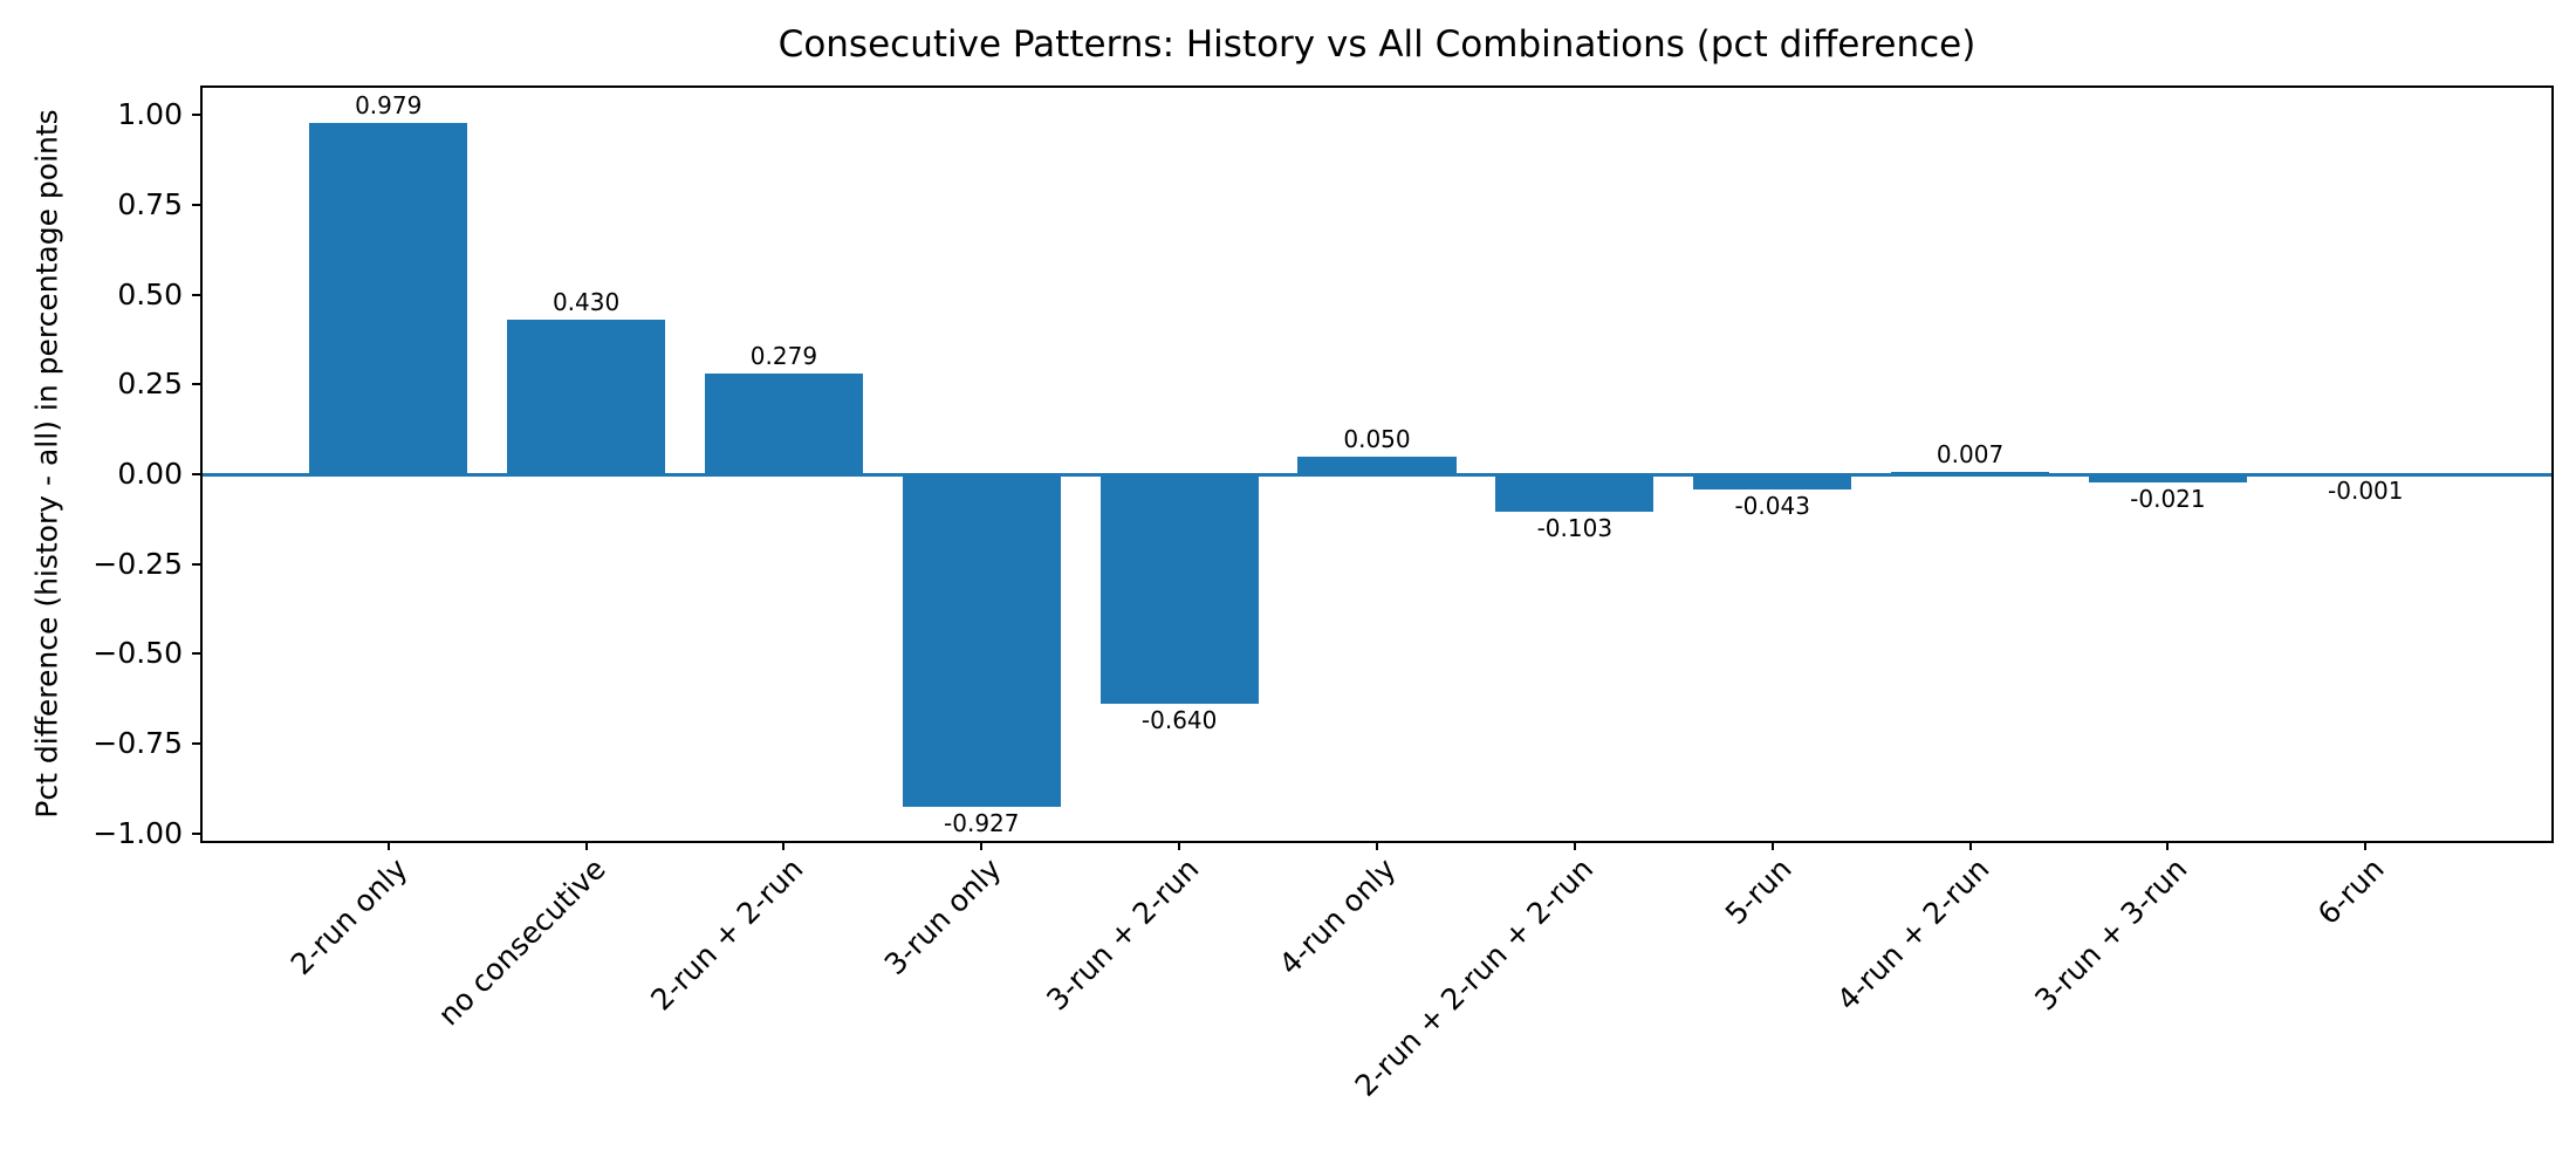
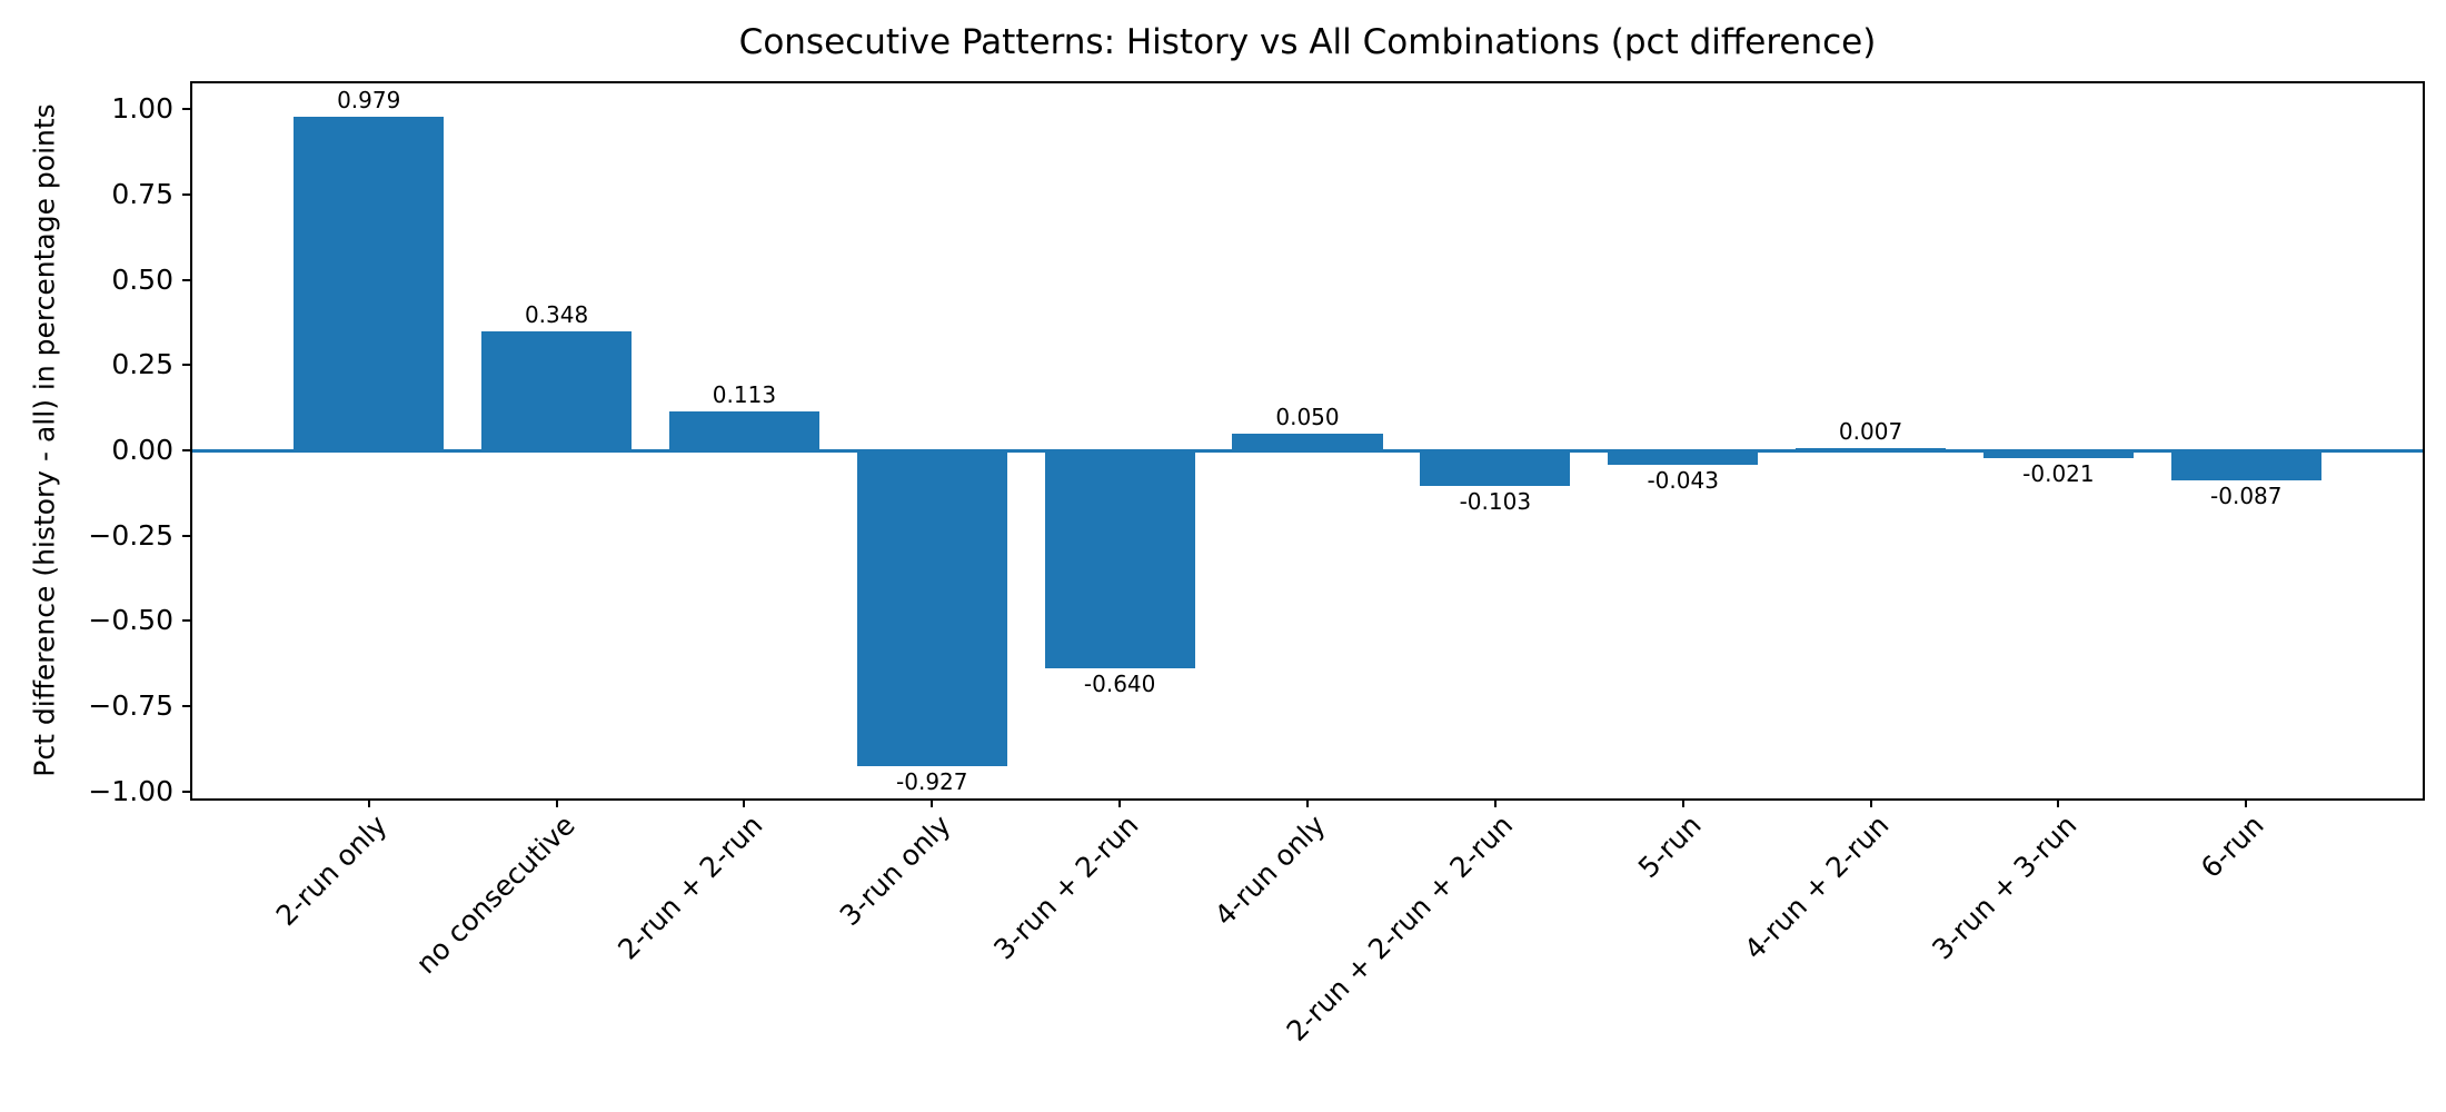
no consecutive: 0.430 -> 0.348
2-run + 2-run: 0.279 -> 0.113
6-run: -0.001 -> -0.087
